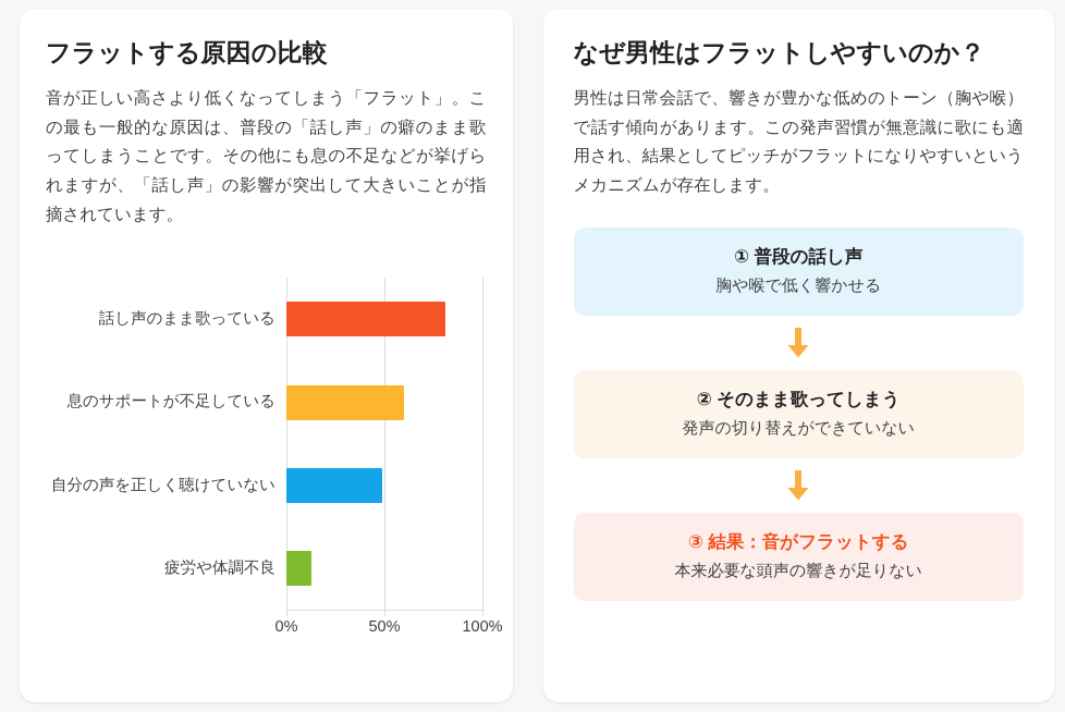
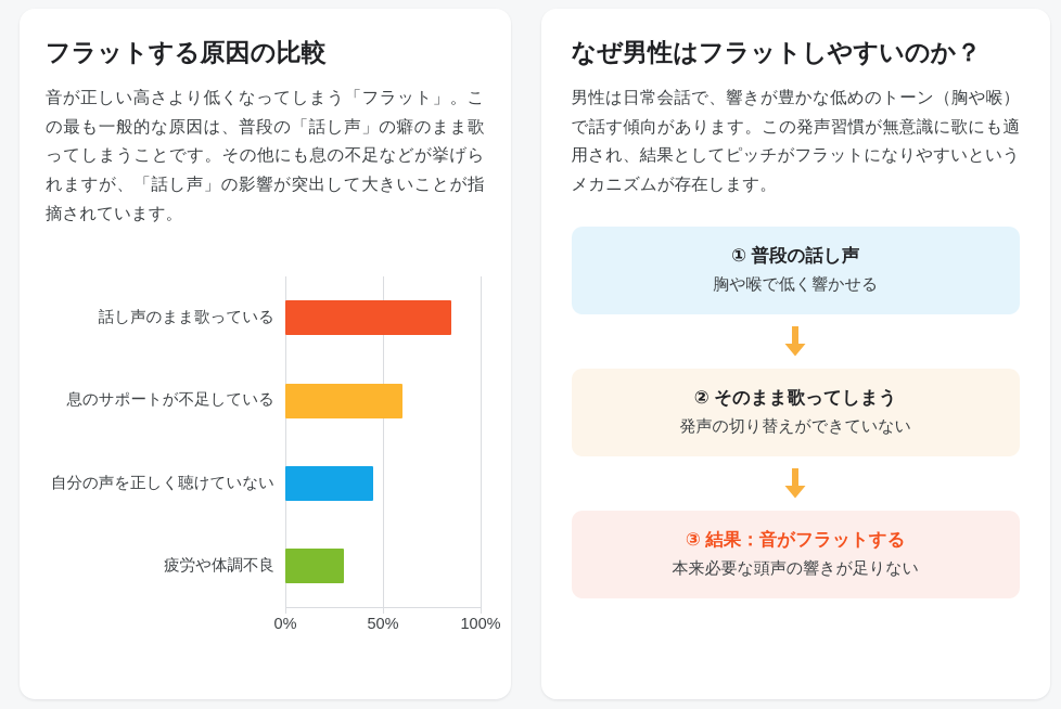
話し声のまま歌っている: 81% -> 85%
自分の声を正しく聴けていない: 49% -> 45%
疲労や体調不良: 13% -> 30%
